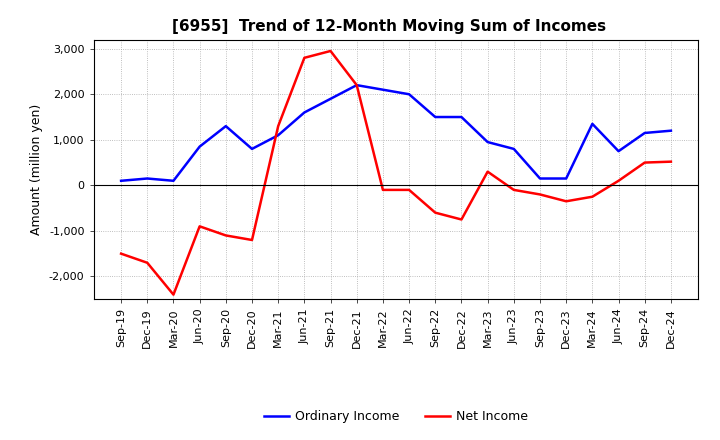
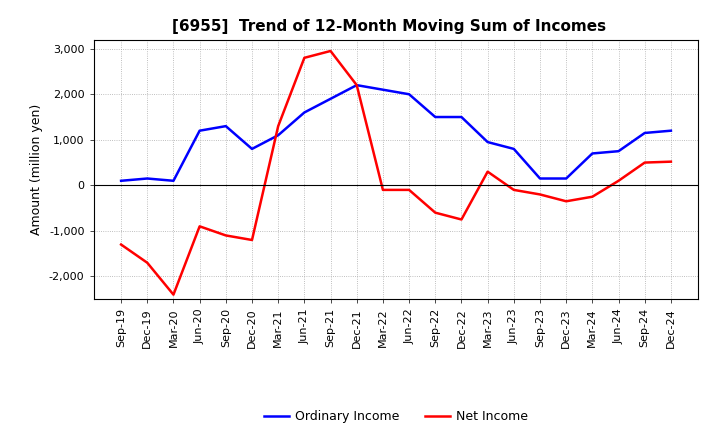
Net Income/Sep-19: -1,500 -> -1,300
Ordinary Income/Jun-20: 850 -> 1,200
Ordinary Income/Mar-24: 1,350 -> 700
